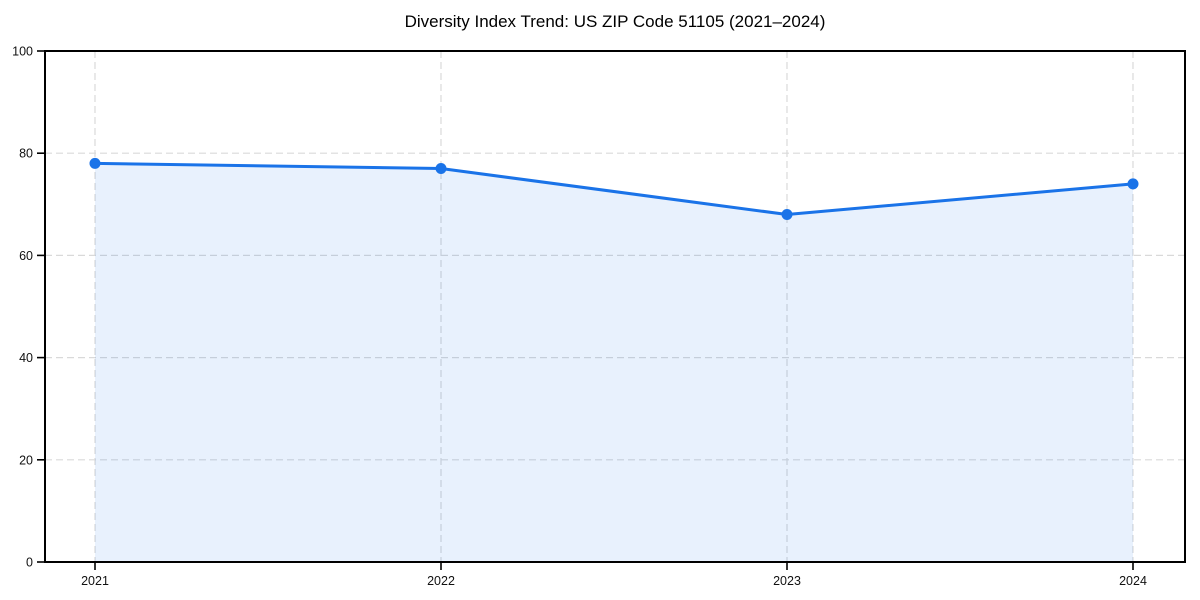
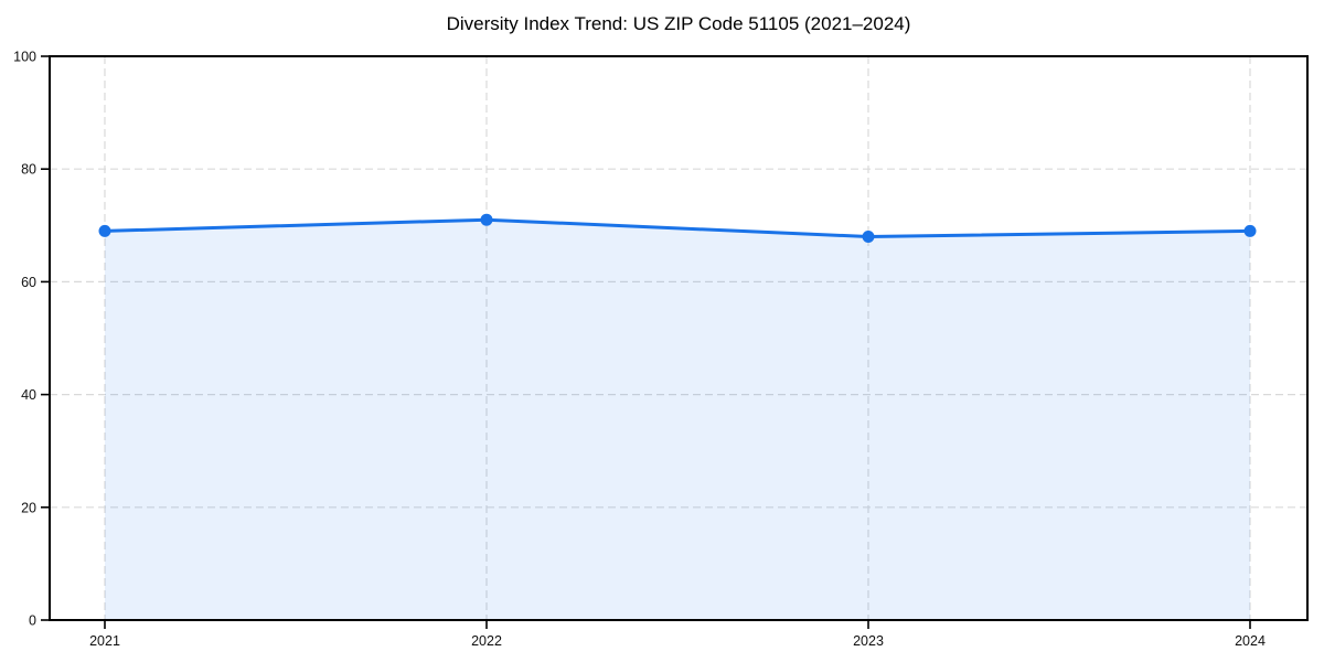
2021: 78 -> 69
2022: 77 -> 71
2024: 74 -> 69
